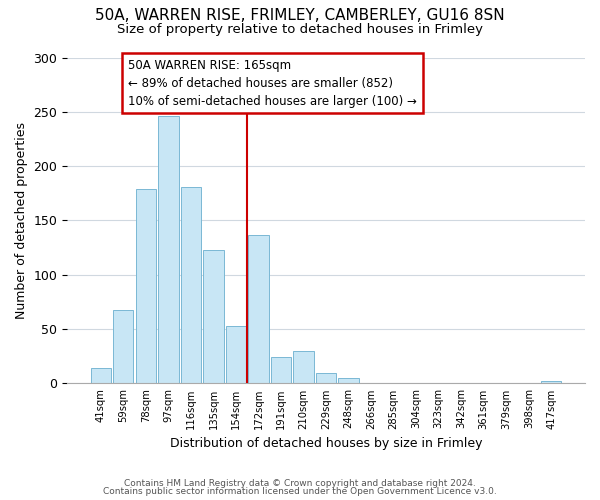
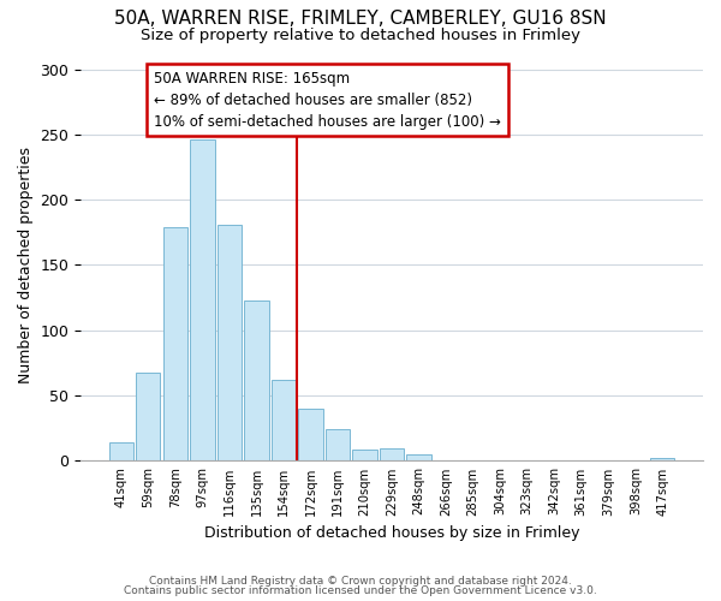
154sqm: 53 -> 62
172sqm: 137 -> 40
210sqm: 30 -> 9
